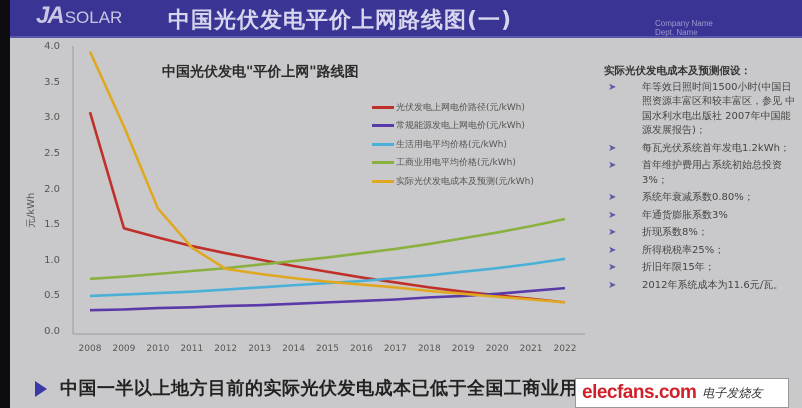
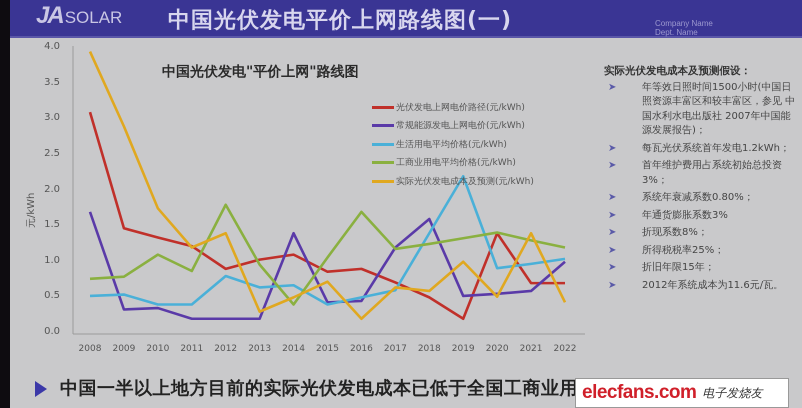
常规能源发电上网电价(元/kWh)/2008: 0.3 -> 1.7
生活用电平均价格(元/kWh)/2010: 0.6 -> 0.4
工商业用电平均价格(元/kWh)/2010: 0.8 -> 1.1
常规能源发电上网电价(元/kWh)/2011: 0.4 -> 0.2
生活用电平均价格(元/kWh)/2011: 0.6 -> 0.4
光伏发电上网电价路径(元/kWh)/2012: 1.1 -> 0.9
常规能源发电上网电价(元/kWh)/2012: 0.4 -> 0.2
生活用电平均价格(元/kWh)/2012: 0.6 -> 0.8
工商业用电平均价格(元/kWh)/2012: 0.9 -> 1.8
实际光伏发电成本及预测(元/kWh)/2012: 0.9 -> 1.4
常规能源发电上网电价(元/kWh)/2013: 0.4 -> 0.2
实际光伏发电成本及预测(元/kWh)/2013: 0.8 -> 0.3
光伏发电上网电价路径(元/kWh)/2014: 0.9 -> 1.1
常规能源发电上网电价(元/kWh)/2014: 0.4 -> 1.4
工商业用电平均价格(元/kWh)/2014: 1.0 -> 0.4
实际光伏发电成本及预测(元/kWh)/2014: 0.8 -> 0.5
生活用电平均价格(元/kWh)/2015: 0.7 -> 0.4
光伏发电上网电价路径(元/kWh)/2016: 0.8 -> 0.9
生活用电平均价格(元/kWh)/2016: 0.7 -> 0.5
工商业用电平均价格(元/kWh)/2016: 1.1 -> 1.7
实际光伏发电成本及预测(元/kWh)/2016: 0.7 -> 0.2
常规能源发电上网电价(元/kWh)/2017: 0.5 -> 1.2
生活用电平均价格(元/kWh)/2017: 0.8 -> 0.6
光伏发电上网电价路径(元/kWh)/2018: 0.6 -> 0.5
常规能源发电上网电价(元/kWh)/2018: 0.5 -> 1.6
生活用电平均价格(元/kWh)/2018: 0.8 -> 1.4
光伏发电上网电价路径(元/kWh)/2019: 0.6 -> 0.2
生活用电平均价格(元/kWh)/2019: 0.9 -> 2.2
实际光伏发电成本及预测(元/kWh)/2019: 0.6 -> 1.0
光伏发电上网电价路径(元/kWh)/2020: 0.5 -> 1.4
光伏发电上网电价路径(元/kWh)/2021: 0.5 -> 0.7
工商业用电平均价格(元/kWh)/2021: 1.5 -> 1.3
实际光伏发电成本及预测(元/kWh)/2021: 0.5 -> 1.4
光伏发电上网电价路径(元/kWh)/2022: 0.4 -> 0.7
常规能源发电上网电价(元/kWh)/2022: 0.6 -> 1.0
工商业用电平均价格(元/kWh)/2022: 1.6 -> 1.2
